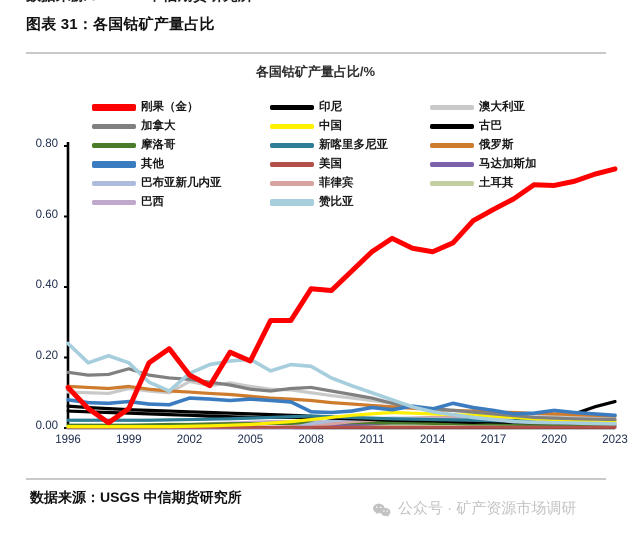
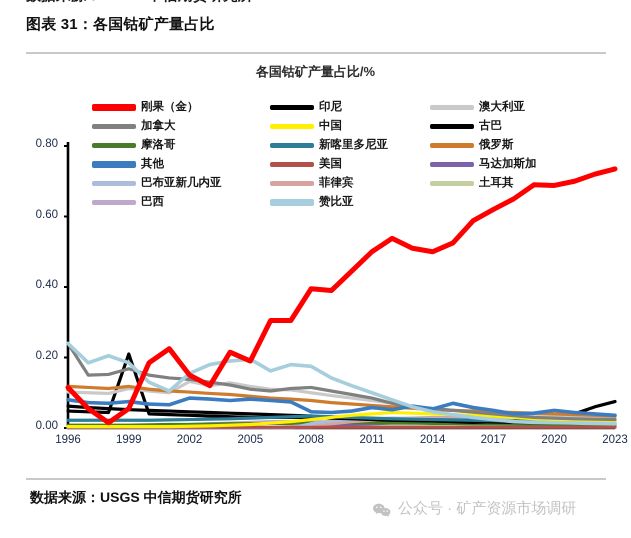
加拿大/1996: 0.16 -> 0.24
古巴/1999: 0.04 -> 0.21
